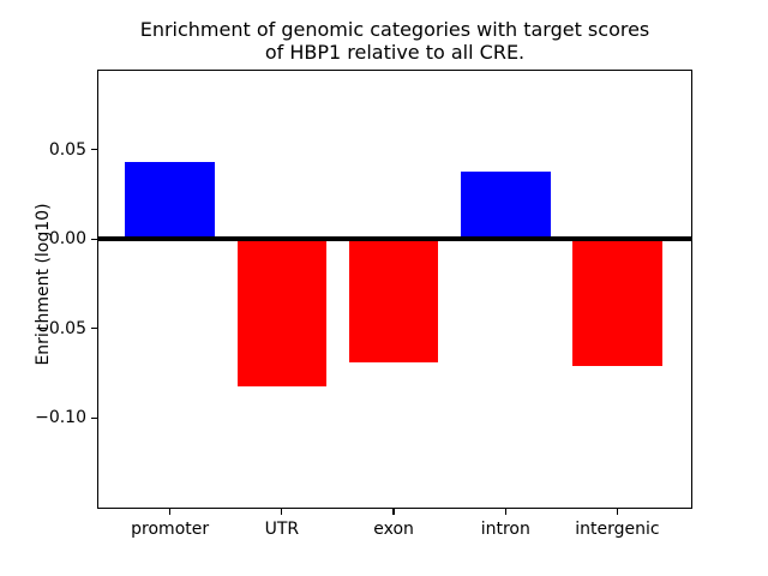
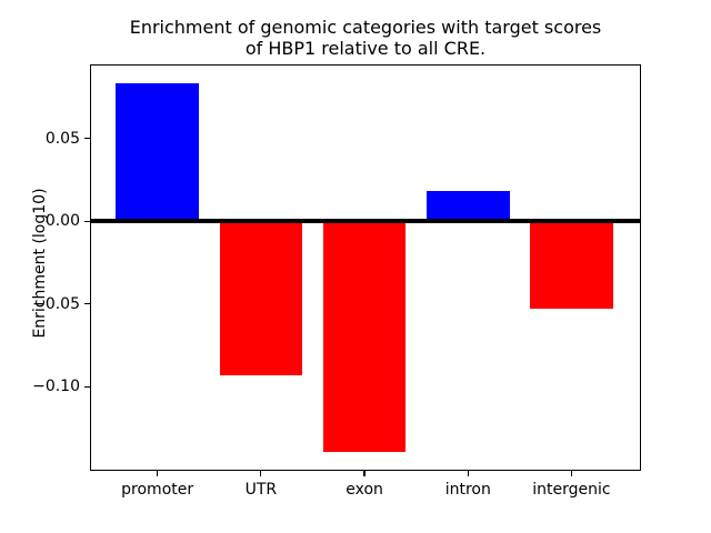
promoter: 0.043 -> 0.083
UTR: -0.082 -> -0.093
exon: -0.069 -> -0.139
intron: 0.038 -> 0.018
intergenic: -0.071 -> -0.053
